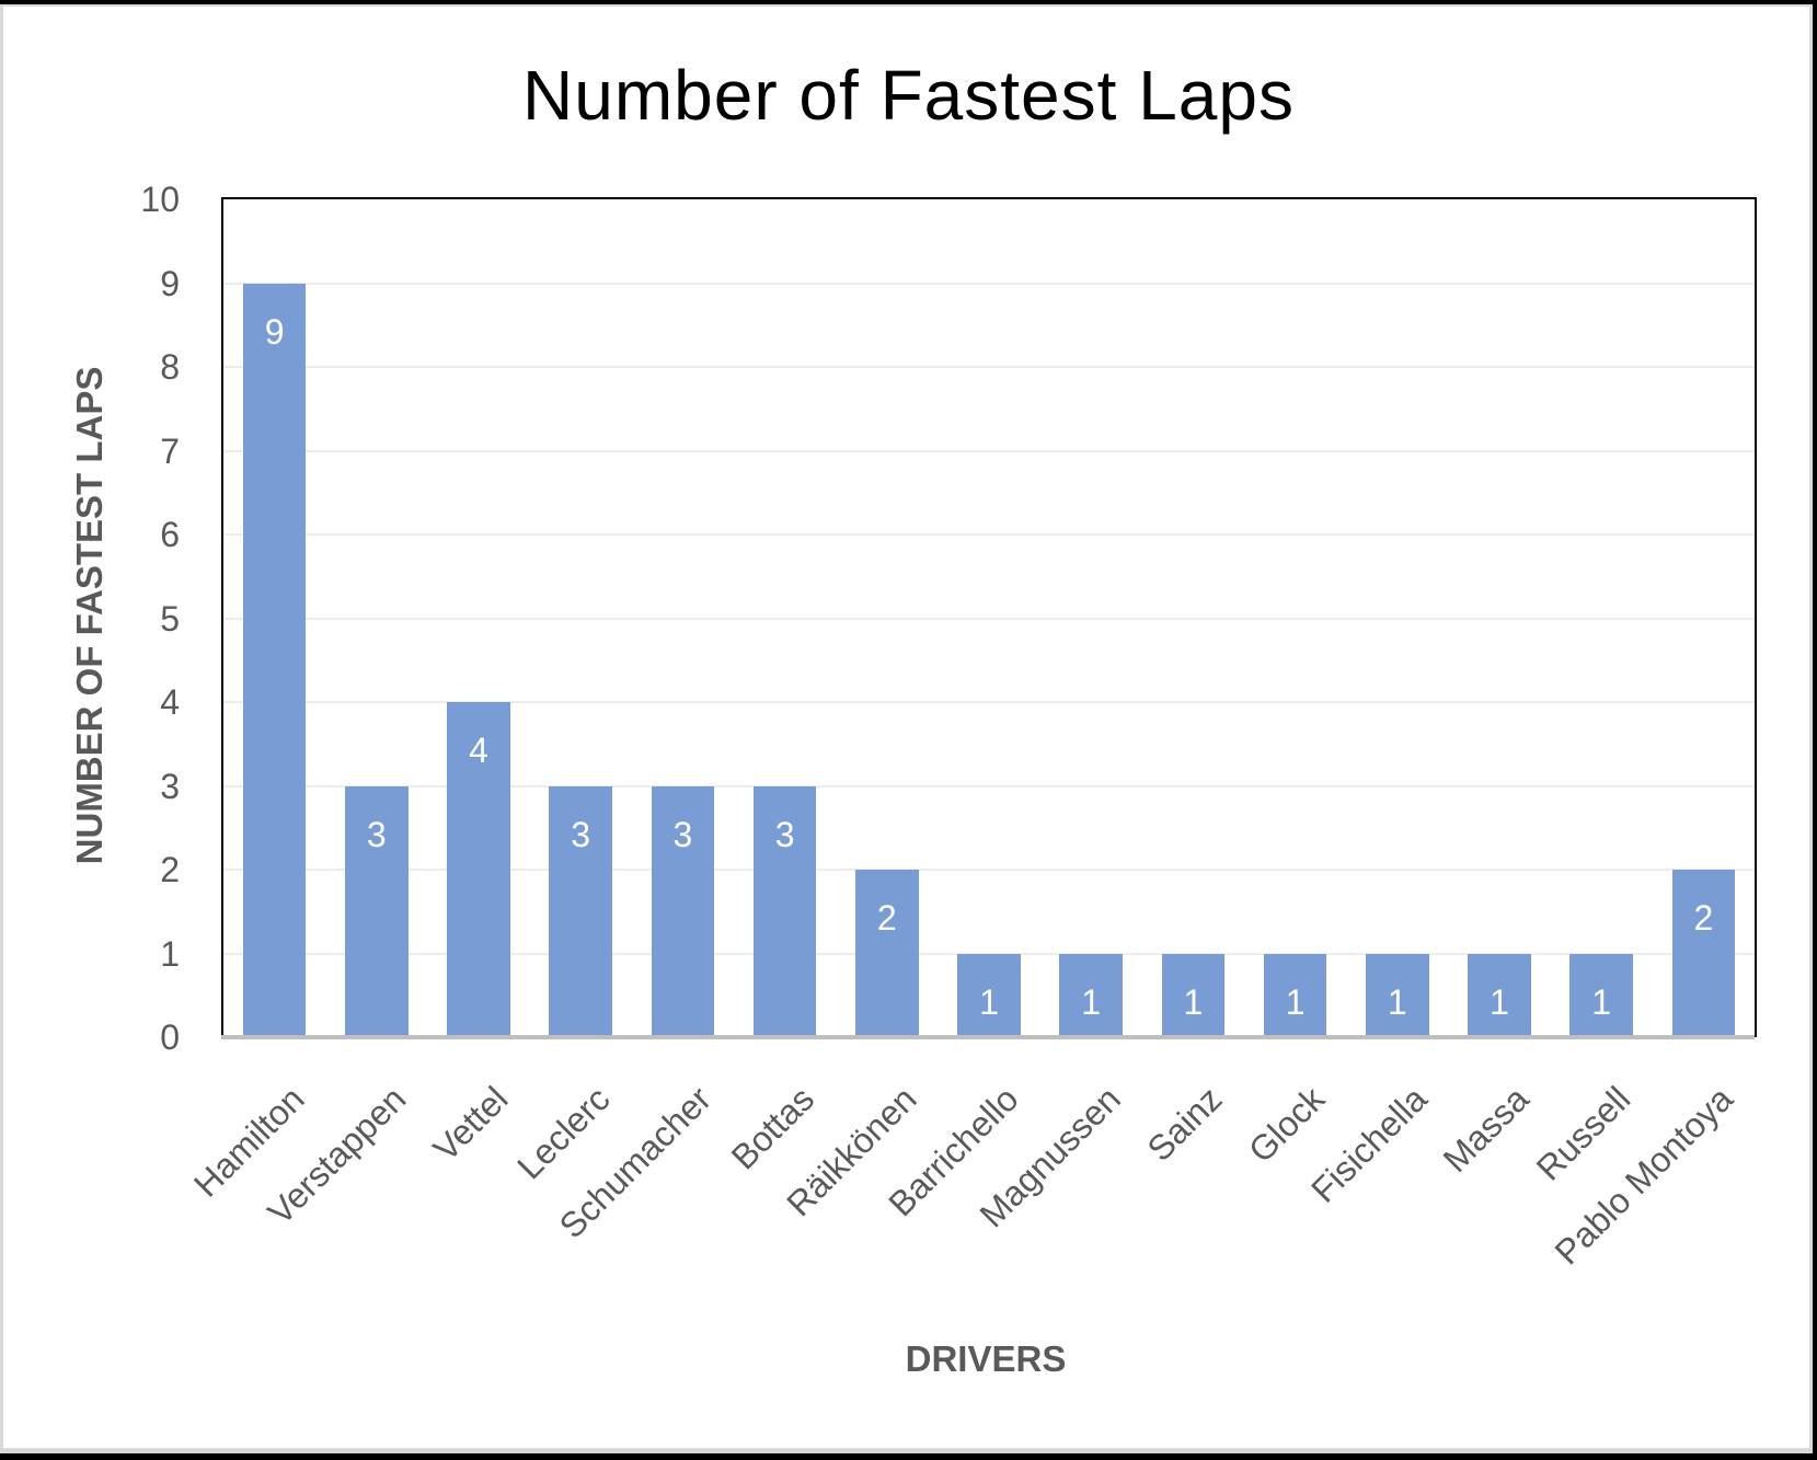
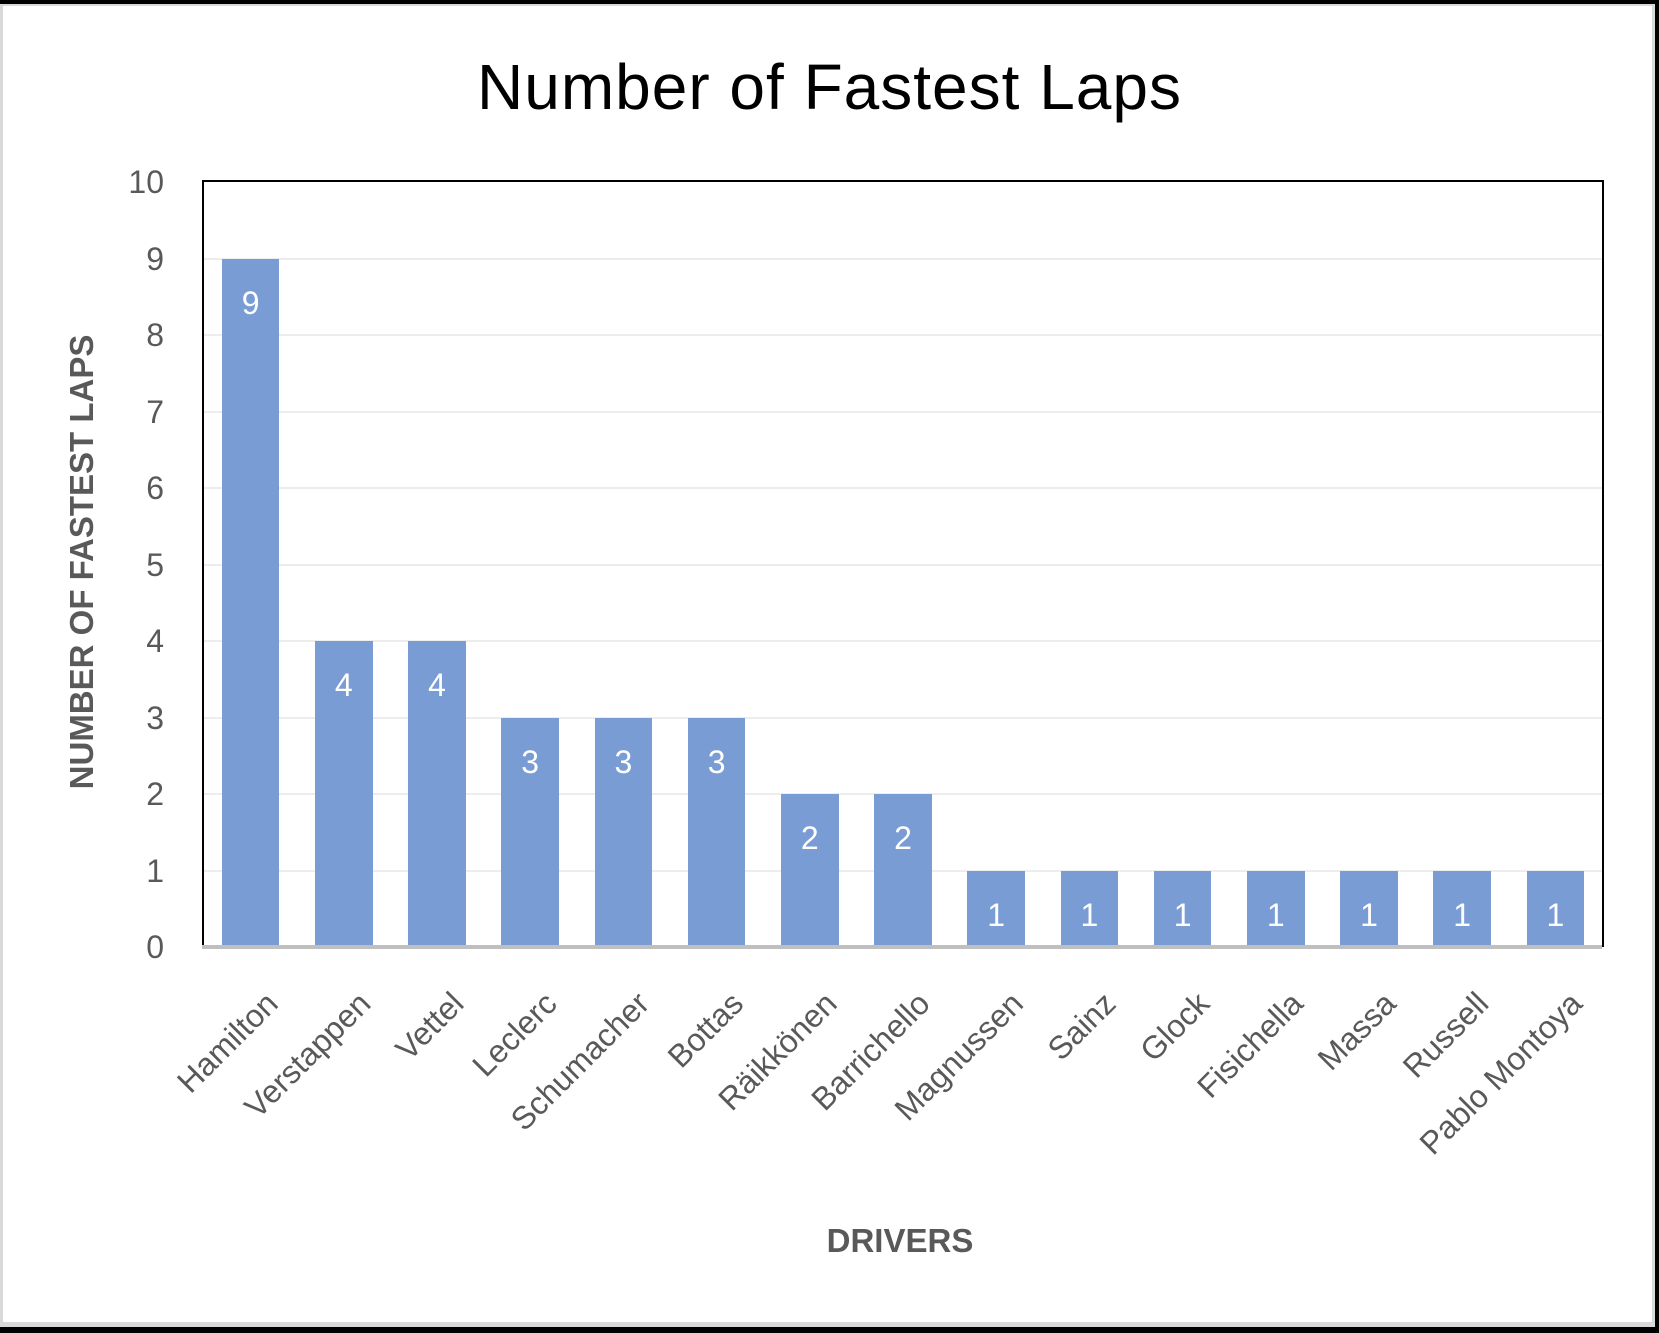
Verstappen: 3 -> 4
Barrichello: 1 -> 2
Pablo Montoya: 2 -> 1
